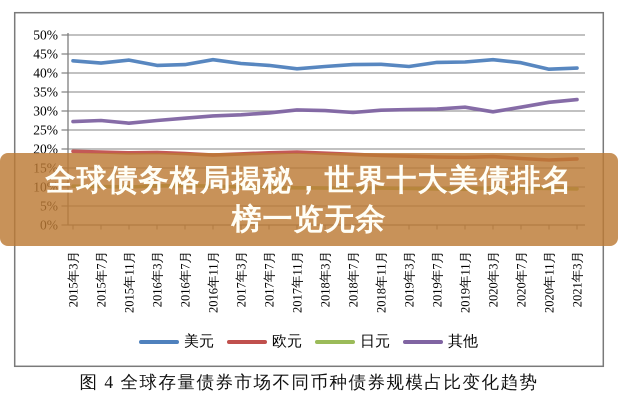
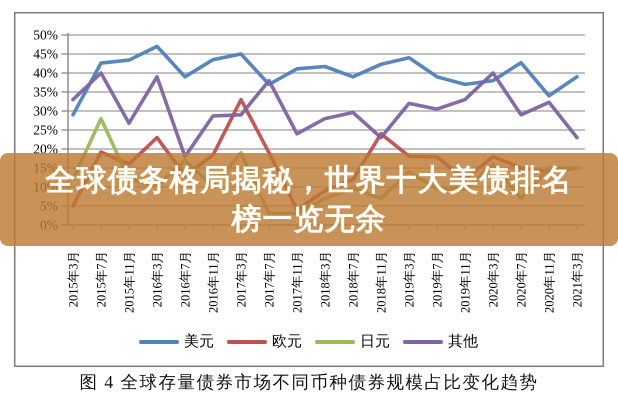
美元/2015年3月: 43% -> 29%
欧元/2015年3月: 19% -> 5%
日元/2015年3月: 10% -> 12%
其他/2015年3月: 27% -> 33%
日元/2015年7月: 10% -> 28%
其他/2015年7月: 28% -> 40%
欧元/2015年11月: 19% -> 16%
日元/2015年11月: 10% -> 12%
美元/2016年3月: 42% -> 47%
欧元/2016年3月: 19% -> 23%
其他/2016年3月: 28% -> 39%
美元/2016年7月: 42% -> 39%
欧元/2016年7月: 19% -> 13%
日元/2016年7月: 10% -> 17%
其他/2016年7月: 28% -> 18%
美元/2017年3月: 42% -> 45%
欧元/2017年3月: 19% -> 33%
日元/2017年3月: 10% -> 19%
美元/2017年7月: 42% -> 37%
日元/2017年7月: 10% -> 3%
其他/2017年7月: 30% -> 38%
欧元/2017年11月: 19% -> 4%
日元/2017年11月: 10% -> 3%
其他/2017年11月: 30% -> 24%
欧元/2018年3月: 19% -> 9%
日元/2018年3月: 10% -> 7%
其他/2018年3月: 30% -> 28%
美元/2018年7月: 42% -> 39%
欧元/2018年7月: 19% -> 12%
欧元/2018年11月: 18% -> 24%
日元/2018年11月: 10% -> 7%
其他/2018年11月: 30% -> 23%
美元/2019年3月: 42% -> 44%
日元/2019年3月: 10% -> 14%
其他/2019年3月: 30% -> 32%
美元/2019年7月: 43% -> 39%
美元/2019年11月: 43% -> 37%
欧元/2019年11月: 18% -> 12%
其他/2019年11月: 31% -> 33%
美元/2020年3月: 44% -> 38%
日元/2020年3月: 10% -> 16%
其他/2020年3月: 30% -> 40%
欧元/2020年7月: 18% -> 15%
日元/2020年7月: 10% -> 7%
其他/2020年7月: 31% -> 29%
美元/2020年11月: 41% -> 34%
欧元/2020年11月: 17% -> 14%
日元/2020年11月: 10% -> 15%
美元/2021年3月: 41% -> 39%
欧元/2021年3月: 17% -> 15%
日元/2021年3月: 10% -> 15%
其他/2021年3月: 33% -> 23%
